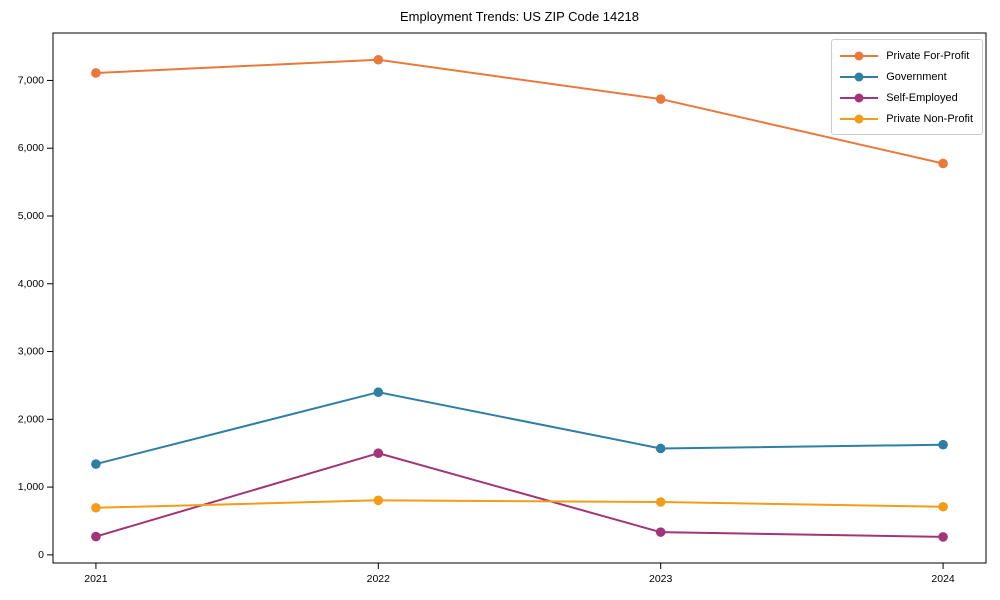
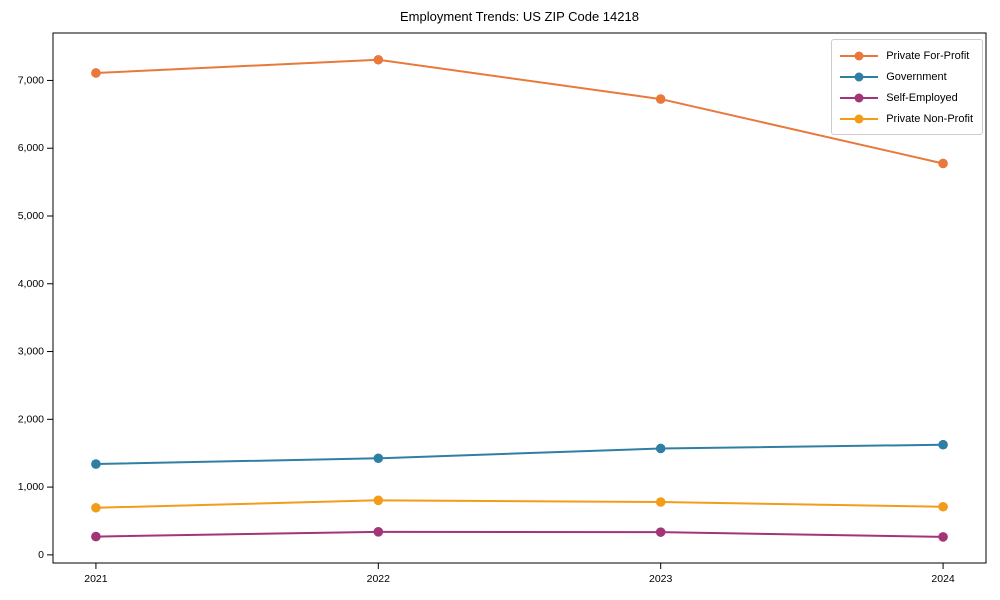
Government/2022: 2400 -> 1400
Self-Employed/2022: 1500 -> 300
